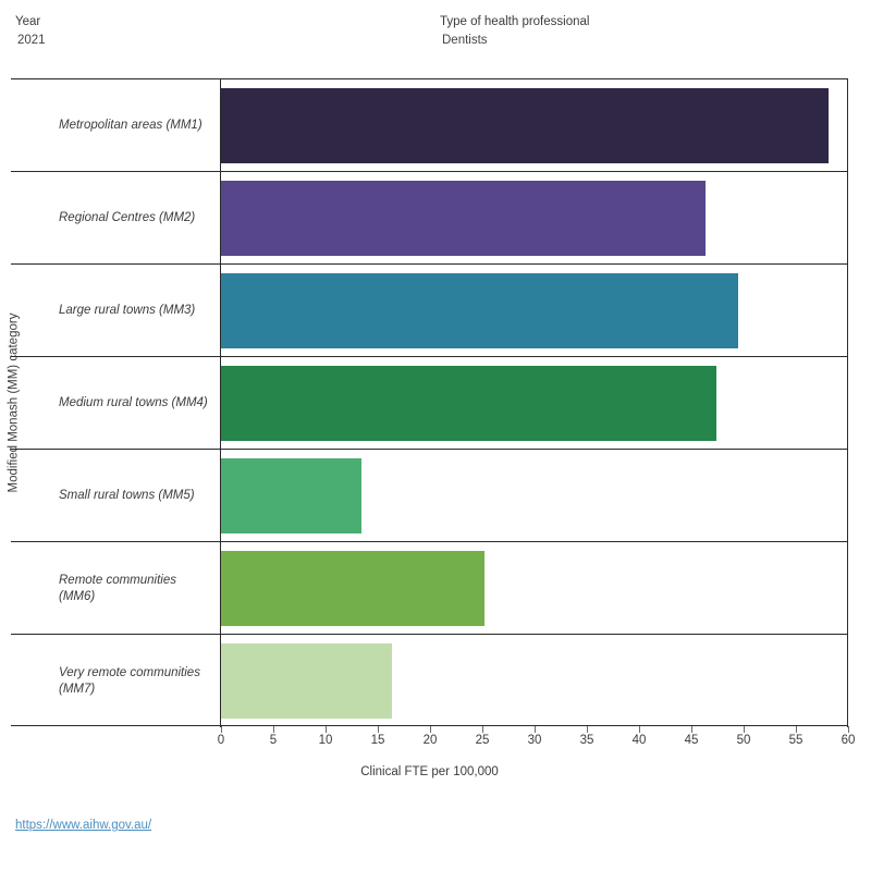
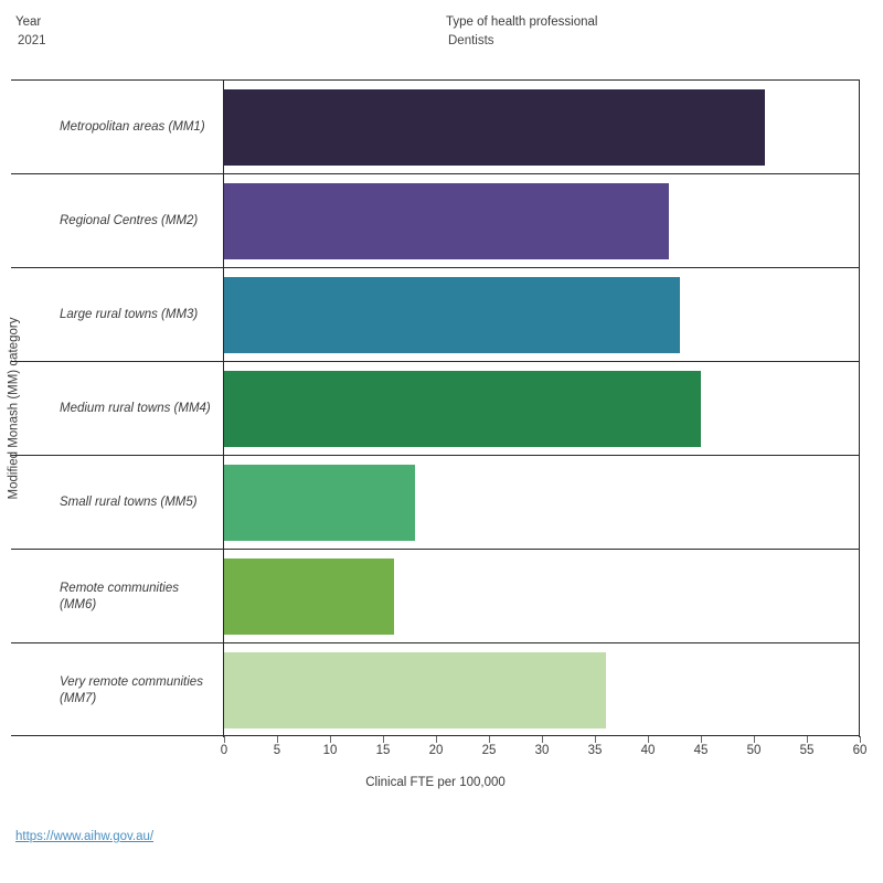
Metropolitan areas (MM1): 58 -> 51
Regional Centres (MM2): 46 -> 42
Large rural towns (MM3): 50 -> 43
Medium rural towns (MM4): 47 -> 45
Small rural towns (MM5): 13 -> 18
Remote communities (MM6): 25 -> 16
Very remote communities (MM7): 16 -> 36
